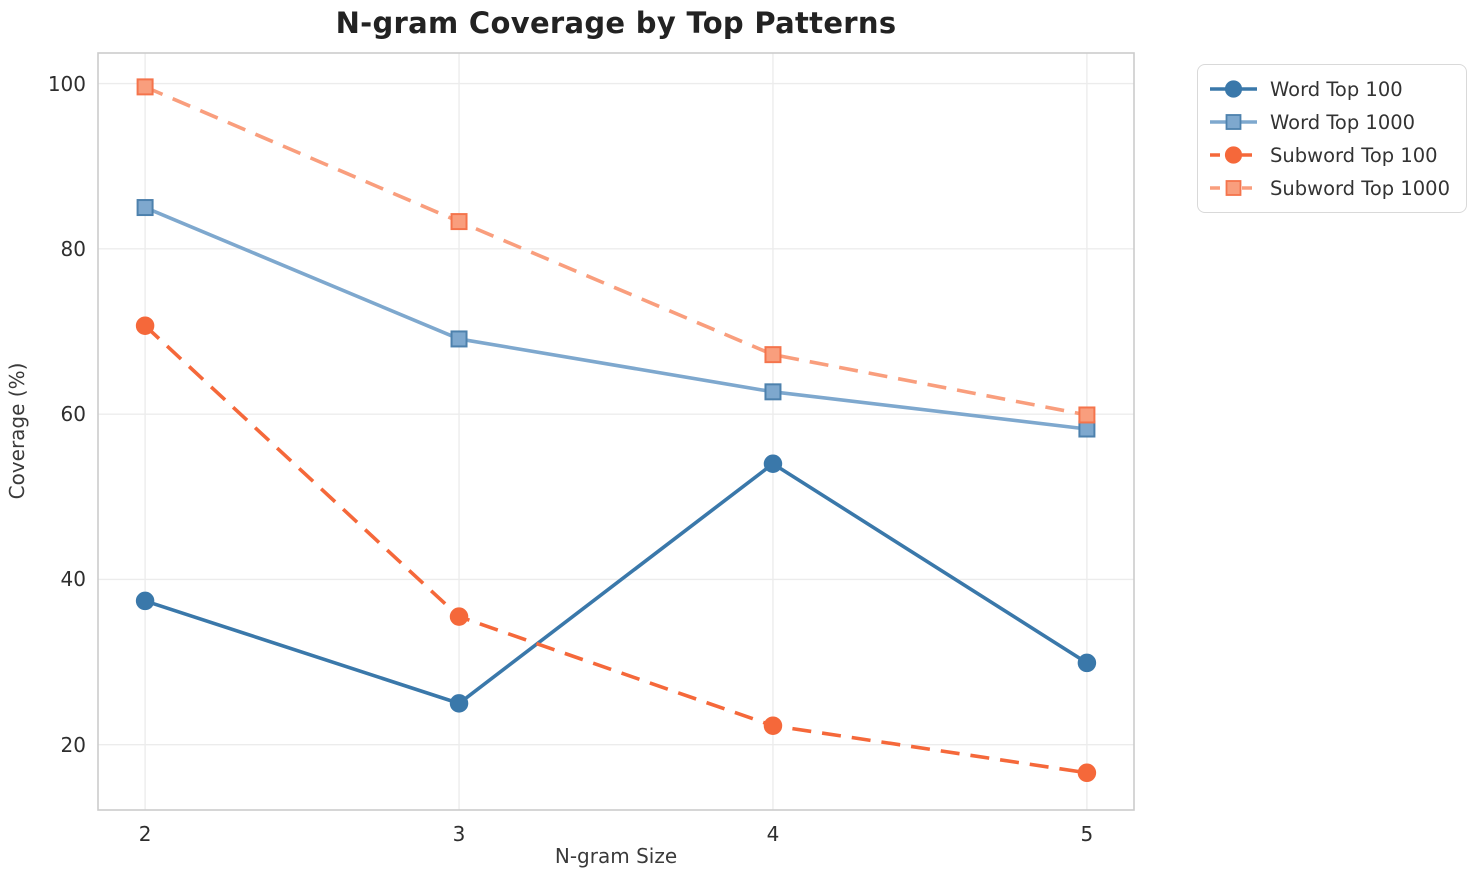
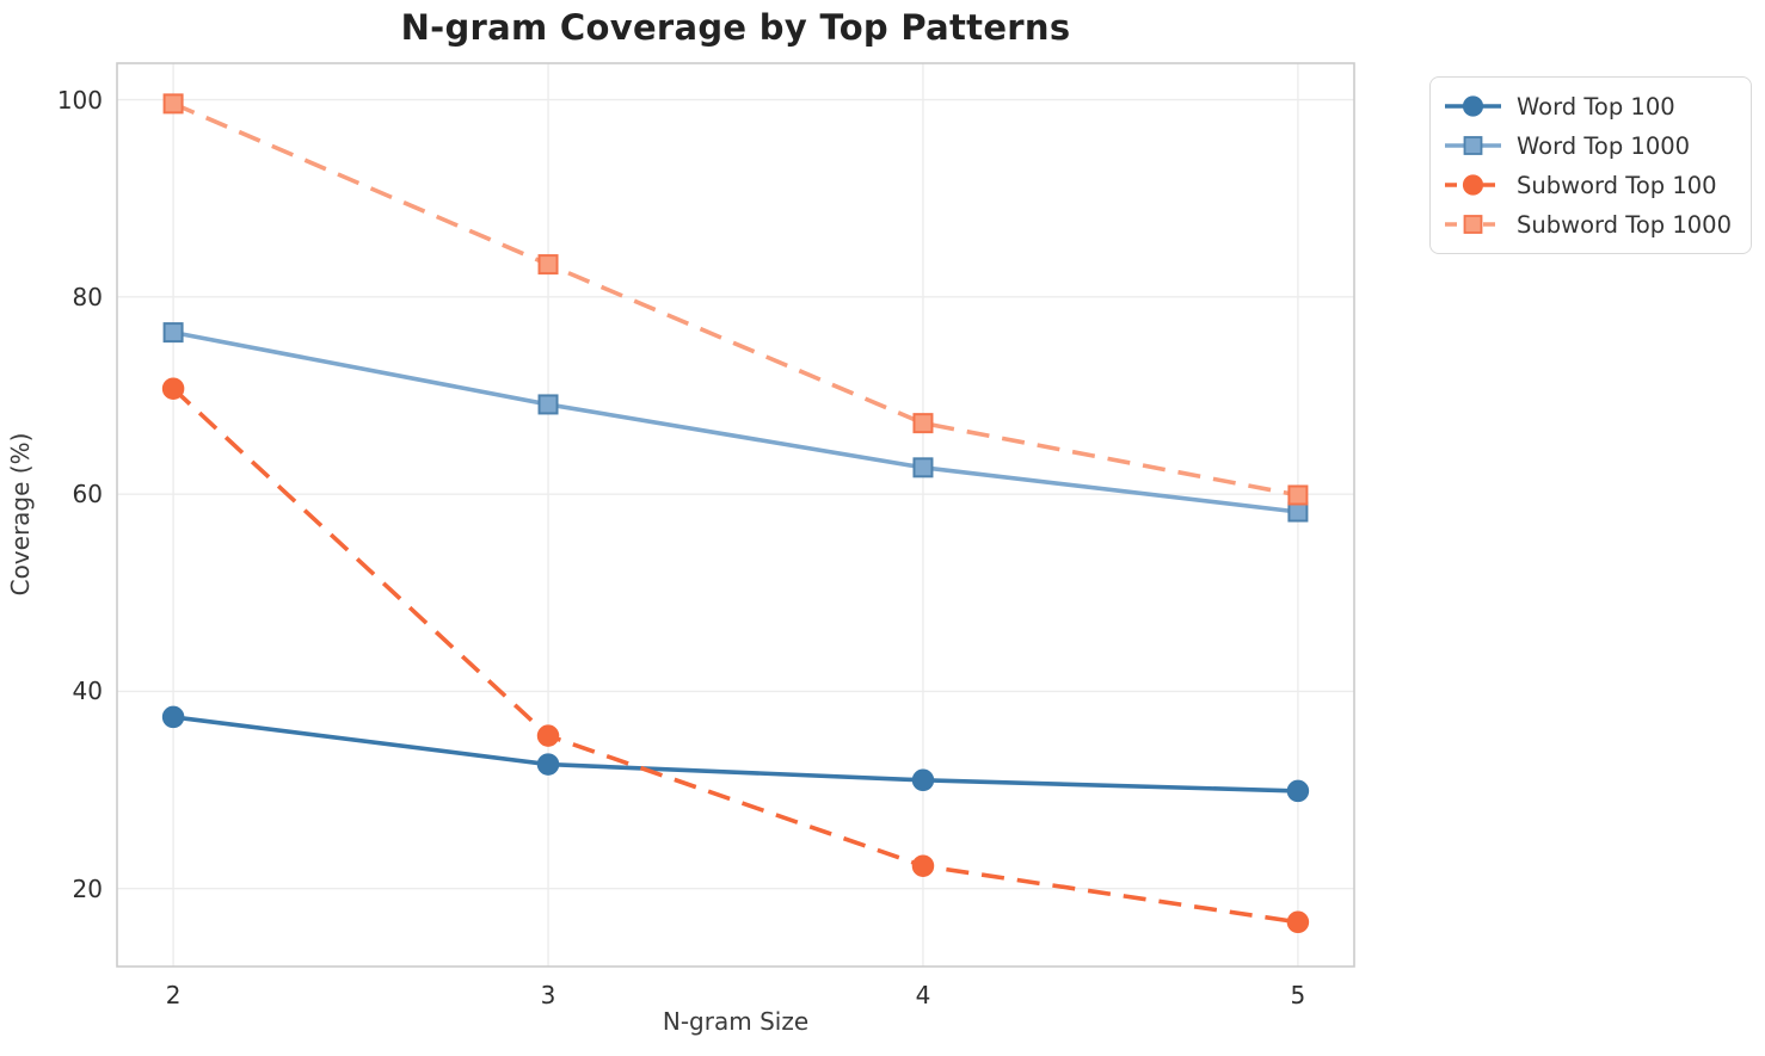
Word Top 1000/2: 85 -> 76
Word Top 100/3: 25 -> 33
Word Top 100/4: 54 -> 31
